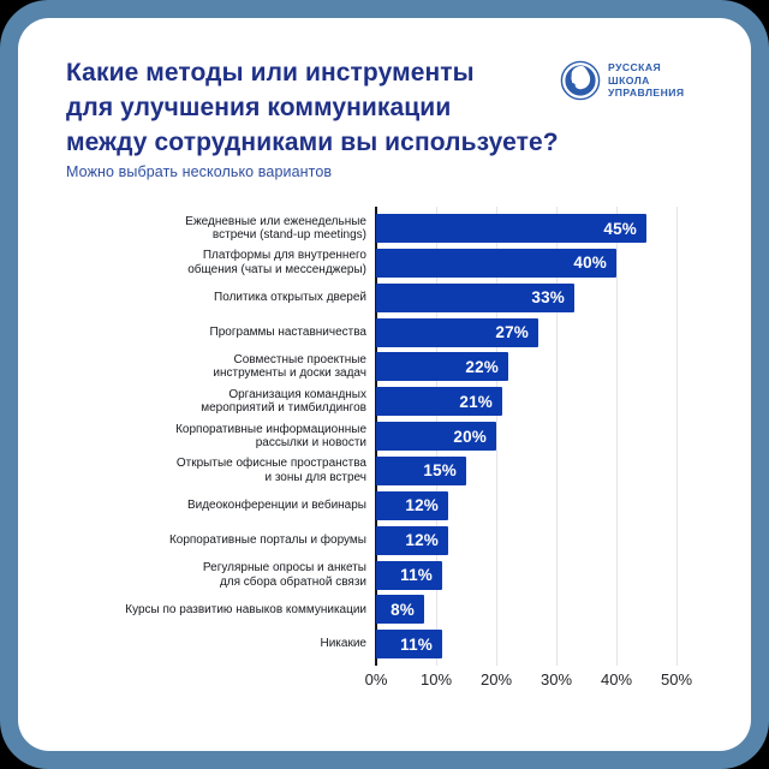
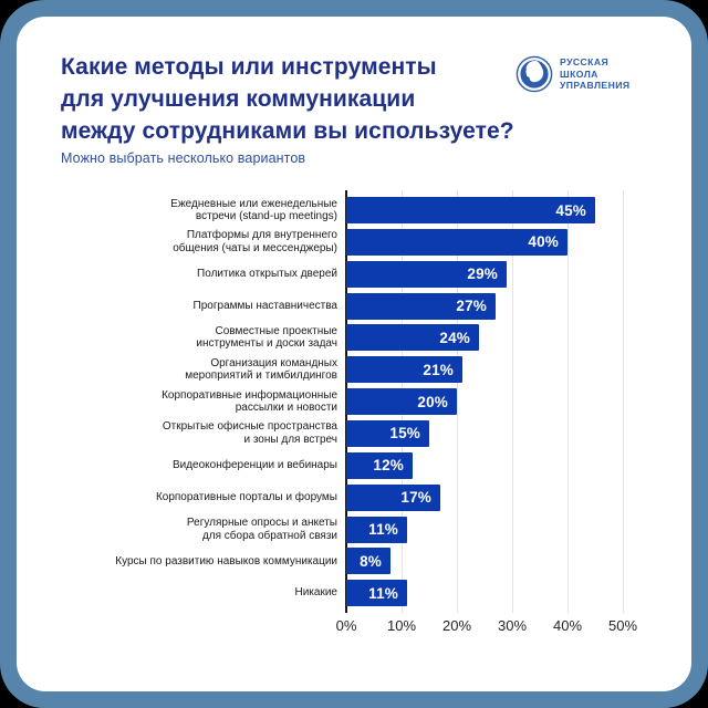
Политика открытых дверей: 33% -> 29%
Совместные проектные инструменты и доски задач: 22% -> 24%
Корпоративные порталы и форумы: 12% -> 17%
